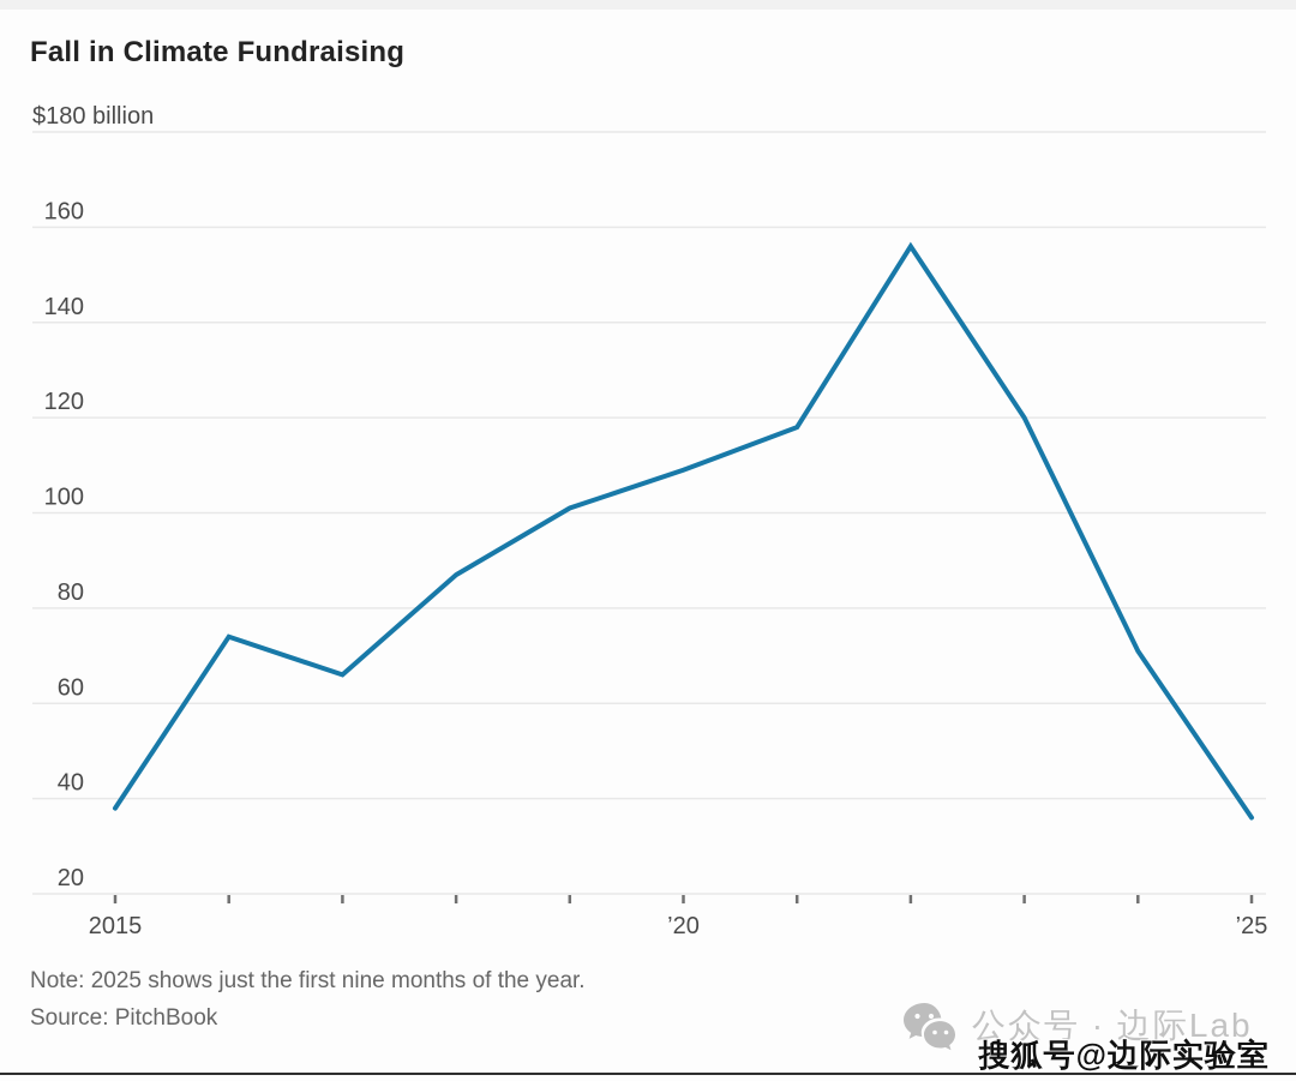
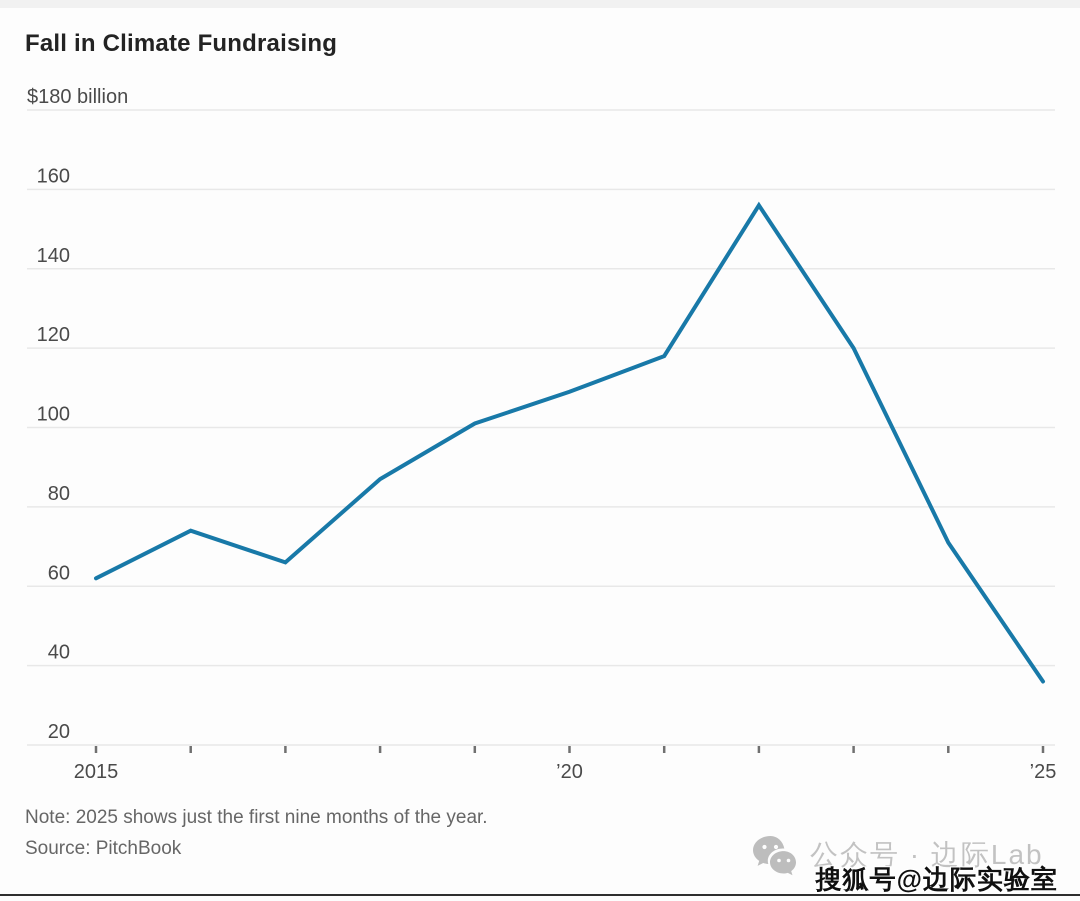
2015: 38 -> 62
